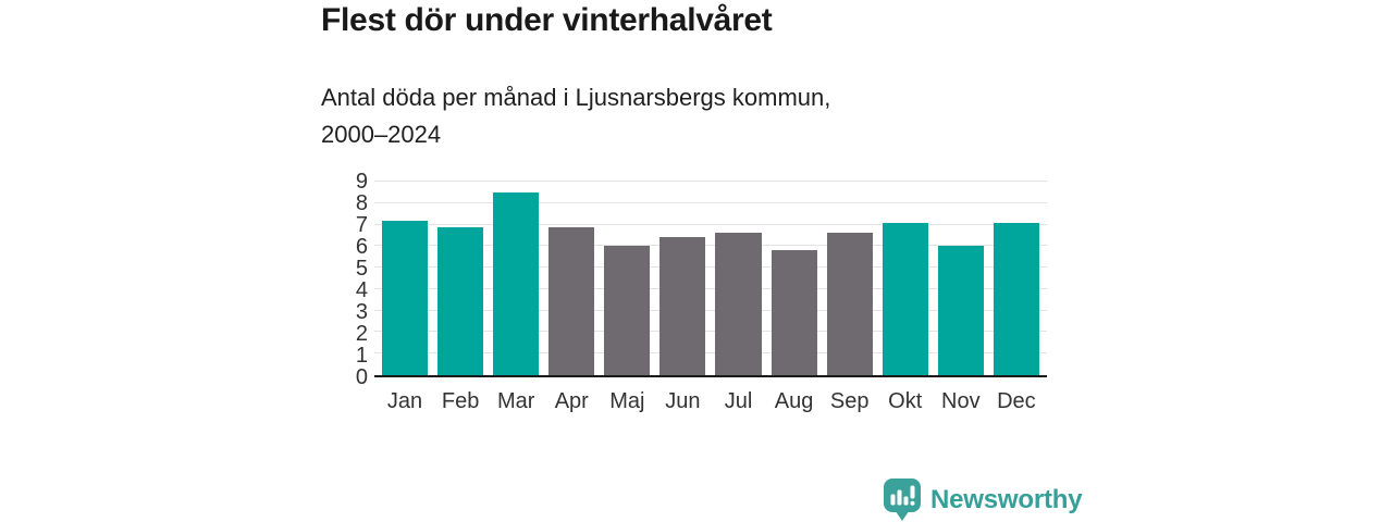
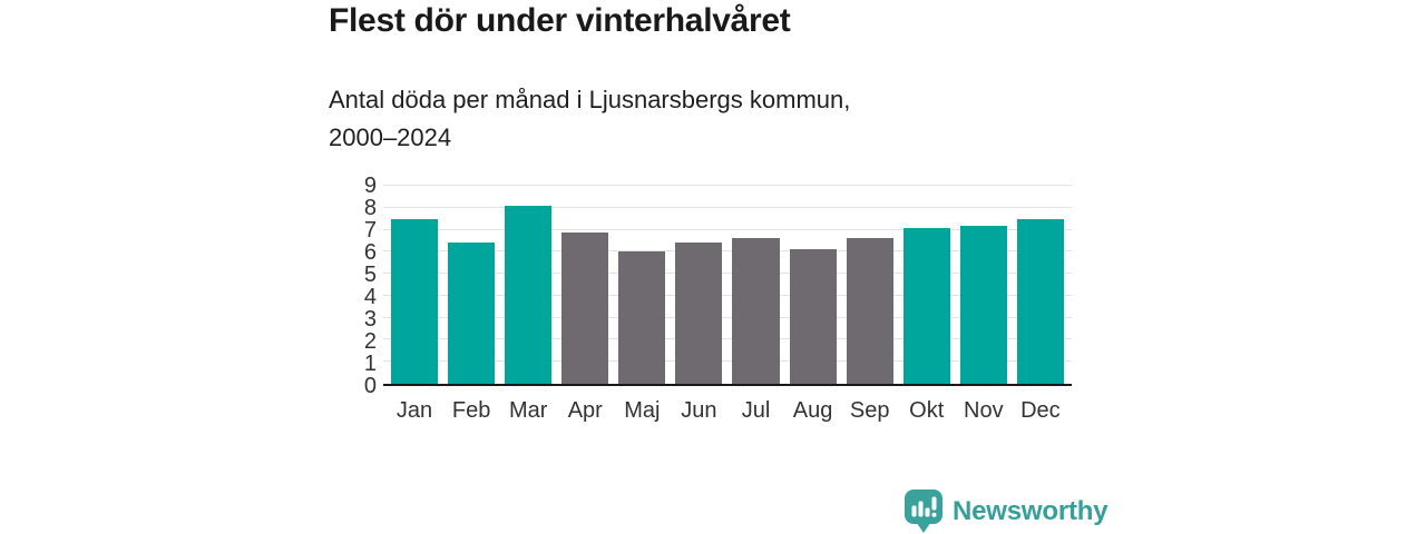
Jan: 7.2 -> 7.5
Feb: 6.9 -> 6.4
Mar: 8.5 -> 8.1
Aug: 5.8 -> 6.1
Nov: 6.0 -> 7.2
Dec: 7.1 -> 7.5
